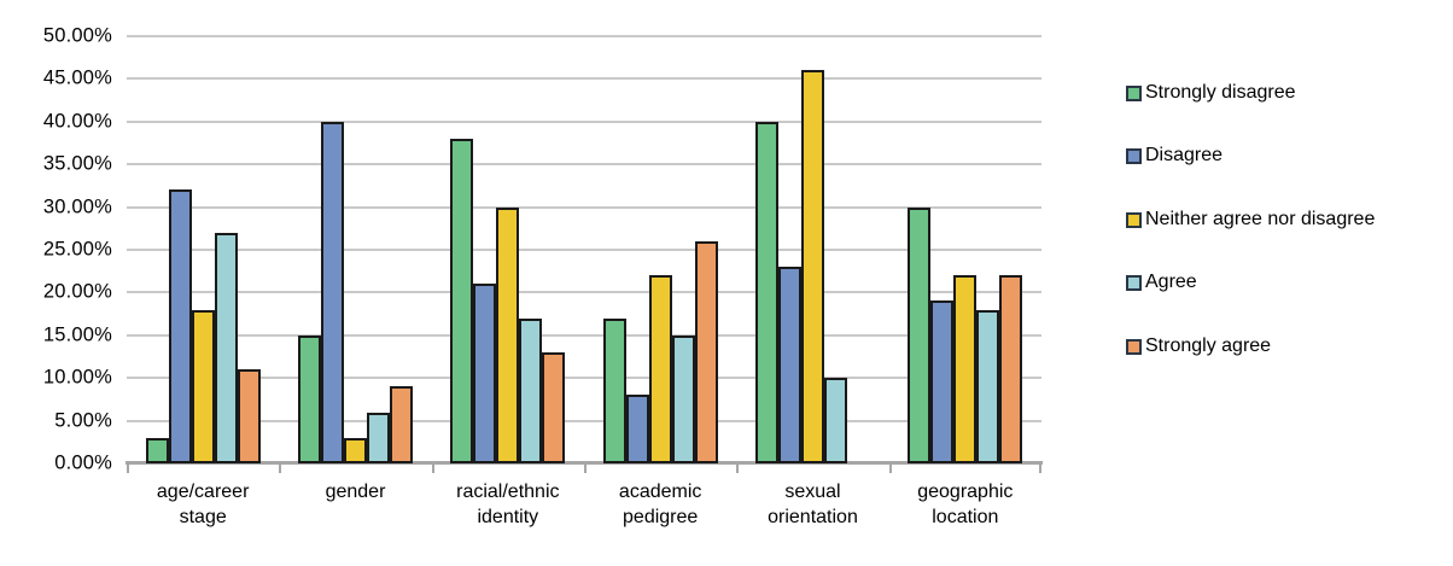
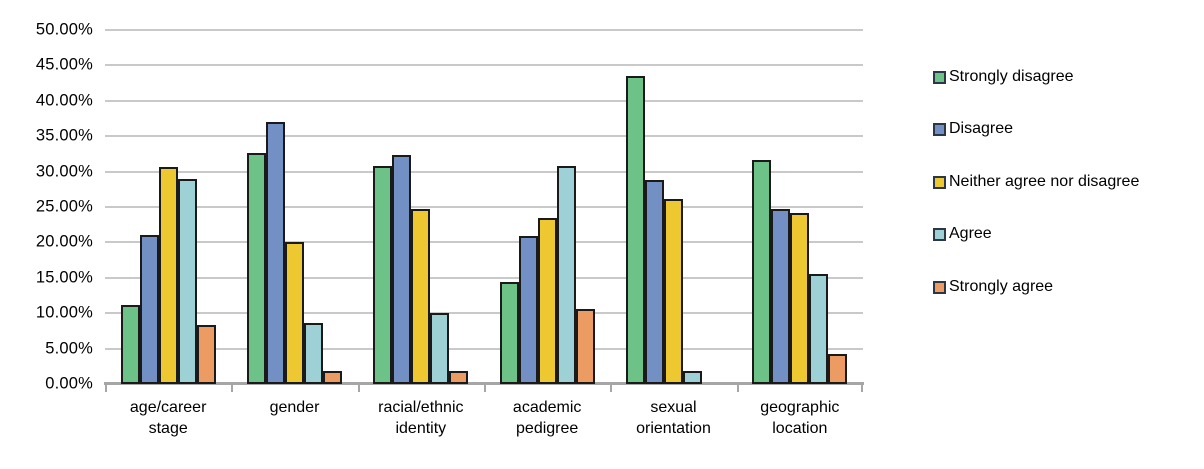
Strongly disagree/age/career stage: 3% -> 11%
Disagree/age/career stage: 32% -> 21%
Neither agree nor disagree/age/career stage: 18% -> 31%
Agree/age/career stage: 27% -> 29%
Strongly agree/age/career stage: 11% -> 8%
Strongly disagree/gender: 15% -> 33%
Disagree/gender: 40% -> 37%
Neither agree nor disagree/gender: 3% -> 20%
Agree/gender: 6% -> 9%
Strongly agree/gender: 9% -> 2%
Strongly disagree/racial/ethnic identity: 38% -> 31%
Disagree/racial/ethnic identity: 21% -> 32%
Neither agree nor disagree/racial/ethnic identity: 30% -> 25%
Agree/racial/ethnic identity: 17% -> 10%
Strongly agree/racial/ethnic identity: 13% -> 2%
Strongly disagree/academic pedigree: 17% -> 14%
Disagree/academic pedigree: 8% -> 21%
Neither agree nor disagree/academic pedigree: 22% -> 24%
Agree/academic pedigree: 15% -> 31%
Strongly agree/academic pedigree: 26% -> 11%
Strongly disagree/sexual orientation: 40% -> 44%
Disagree/sexual orientation: 23% -> 29%
Neither agree nor disagree/sexual orientation: 46% -> 26%
Agree/sexual orientation: 10% -> 2%
Strongly disagree/geographic location: 30% -> 32%
Disagree/geographic location: 19% -> 25%
Neither agree nor disagree/geographic location: 22% -> 24%
Agree/geographic location: 18% -> 16%
Strongly agree/geographic location: 22% -> 4%
